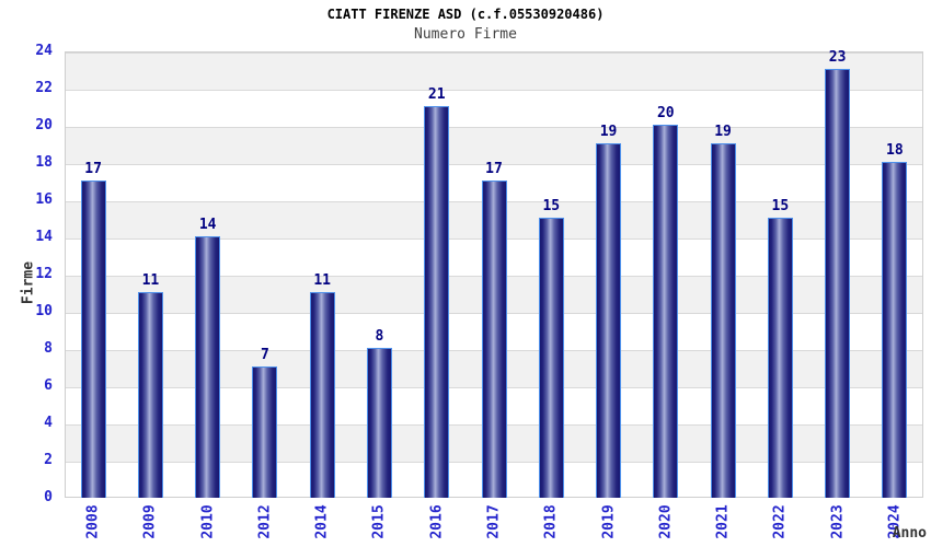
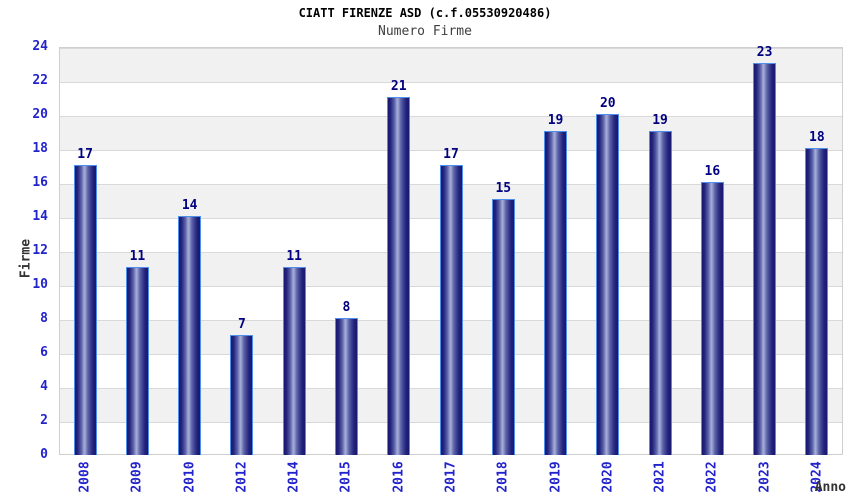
2022: 15 -> 16
